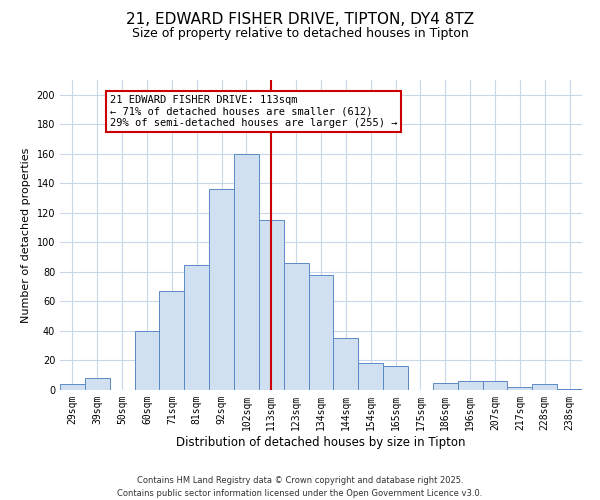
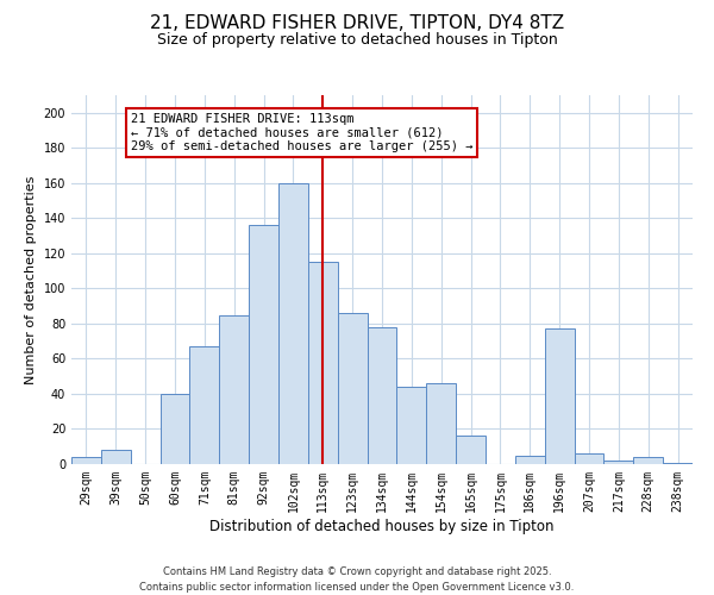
144sqm: 35 -> 44
154sqm: 18 -> 46
196sqm: 6 -> 77
